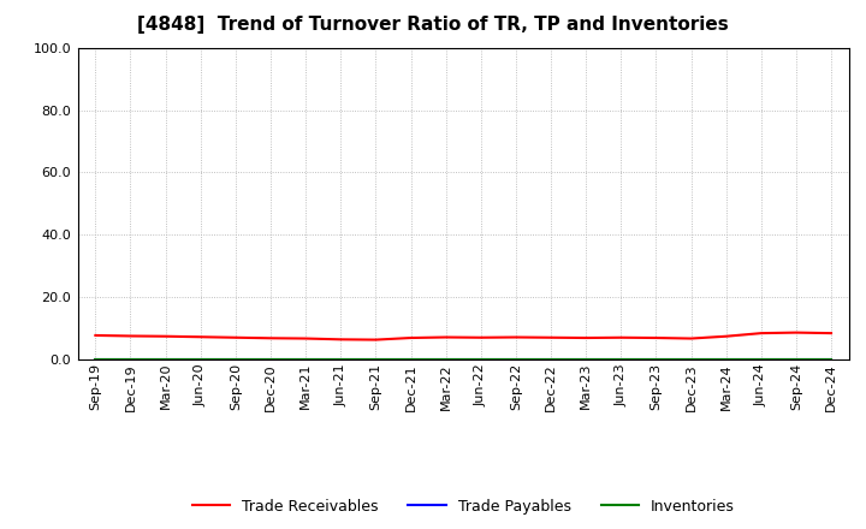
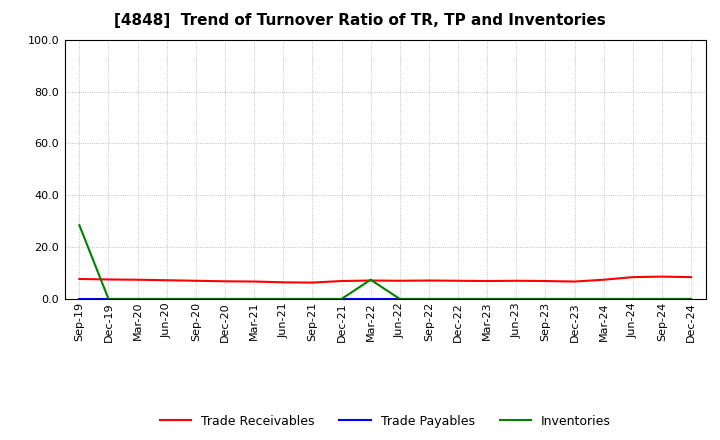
Inventories/Sep-19: 0.1 -> 28.5
Inventories/Mar-22: 0.1 -> 7.5
